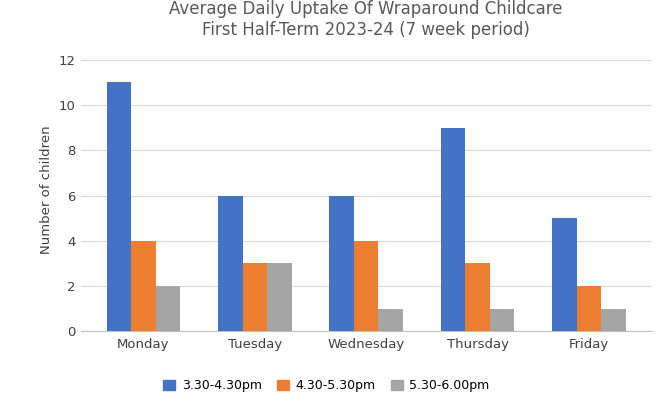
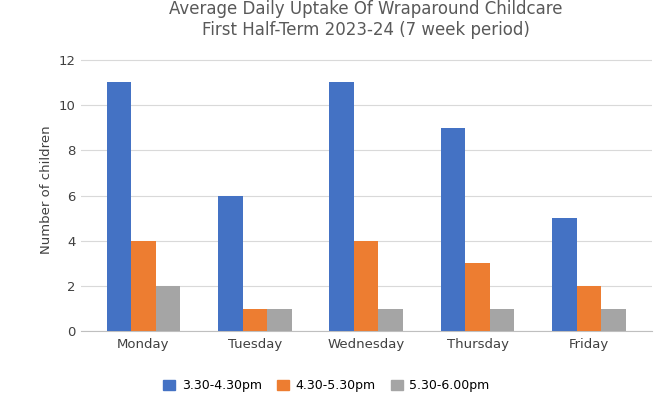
4.30-5.30pm/Tuesday: 3 -> 1
5.30-6.00pm/Tuesday: 3 -> 1
3.30-4.30pm/Wednesday: 6 -> 11
